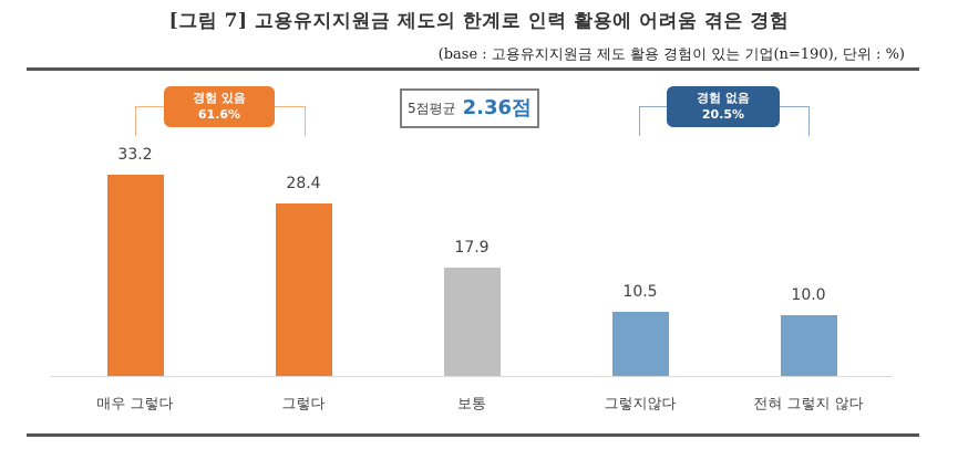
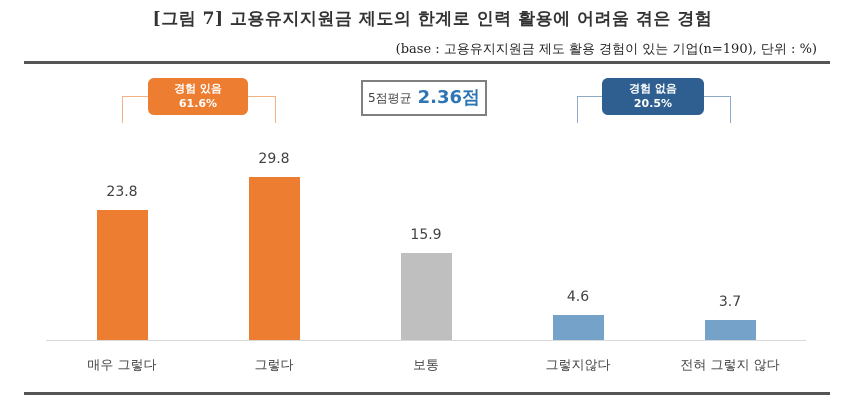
매우 그렇다: 33.2 -> 23.8
그렇다: 28.4 -> 29.8
보통: 17.9 -> 15.9
그렇지않다: 10.5 -> 4.6
전혀 그렇지 않다: 10.0 -> 3.7
